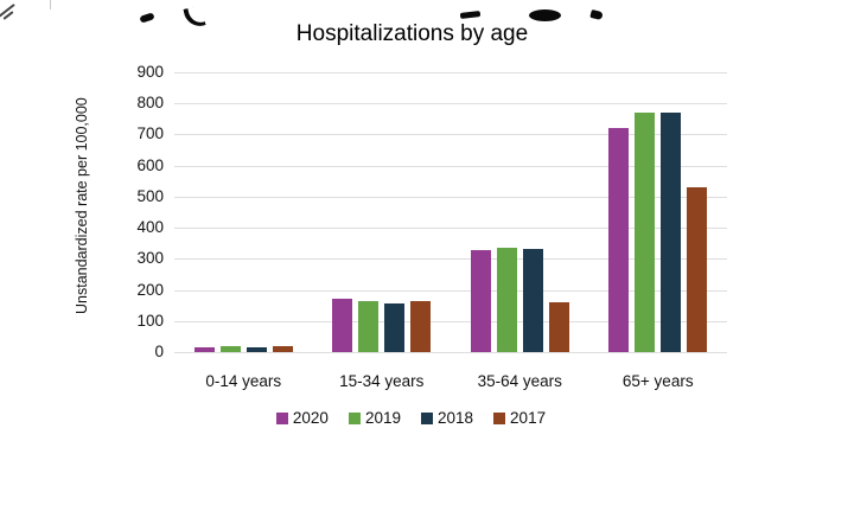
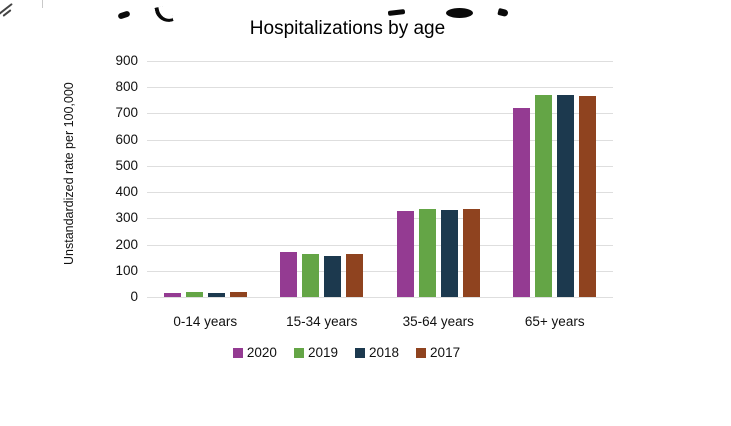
2017/35-64 years: 160 -> 340
2017/65+ years: 530 -> 770
